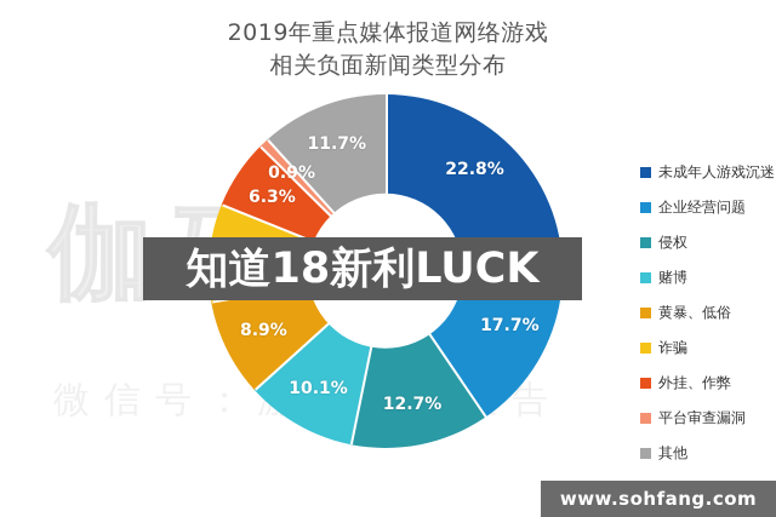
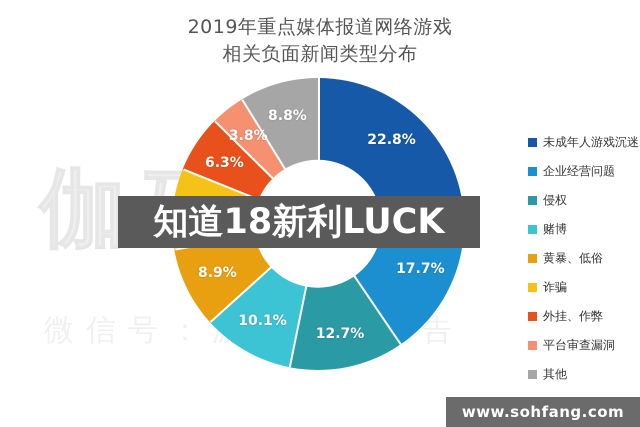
平台审查漏洞: 0.9% -> 3.8%
其他: 11.7% -> 8.8%
